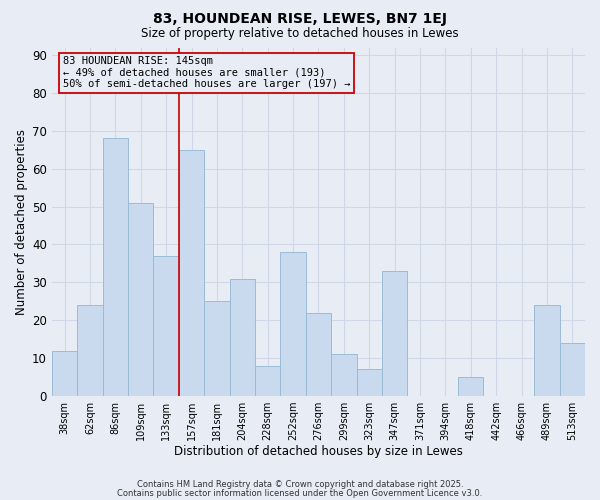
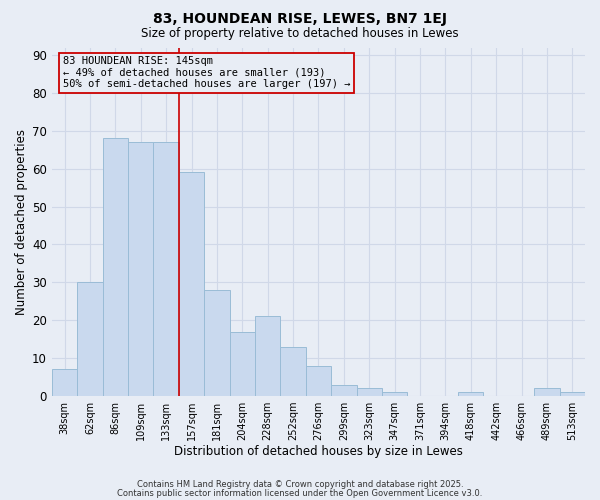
38sqm: 12 -> 7
62sqm: 24 -> 30
109sqm: 51 -> 67
133sqm: 37 -> 67
157sqm: 65 -> 59
181sqm: 25 -> 28
204sqm: 31 -> 17
228sqm: 8 -> 21
252sqm: 38 -> 13
276sqm: 22 -> 8
299sqm: 11 -> 3
323sqm: 7 -> 2
347sqm: 33 -> 1
418sqm: 5 -> 1
489sqm: 24 -> 2
513sqm: 14 -> 1
